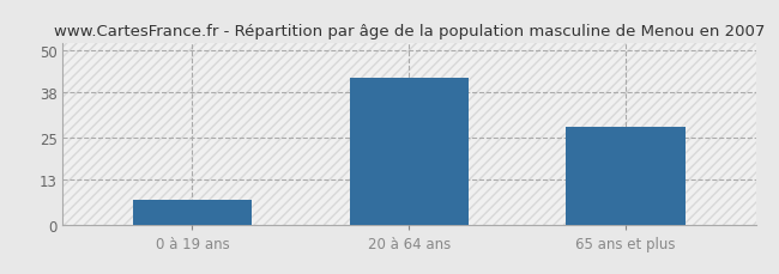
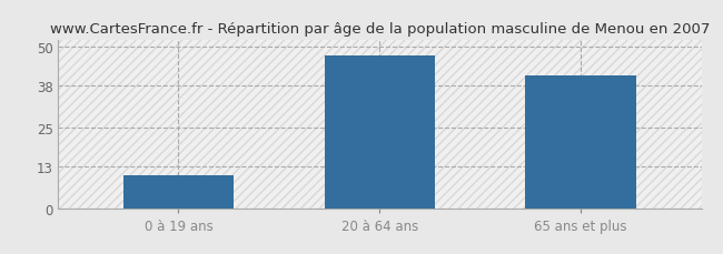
0 à 19 ans: 7 -> 10
20 à 64 ans: 42 -> 47
65 ans et plus: 28 -> 41
